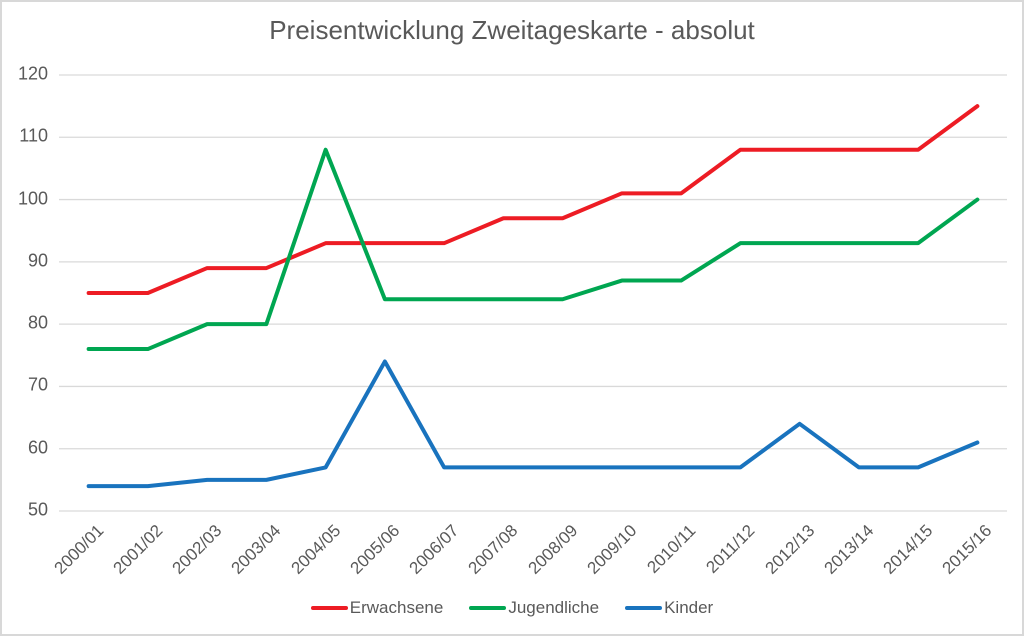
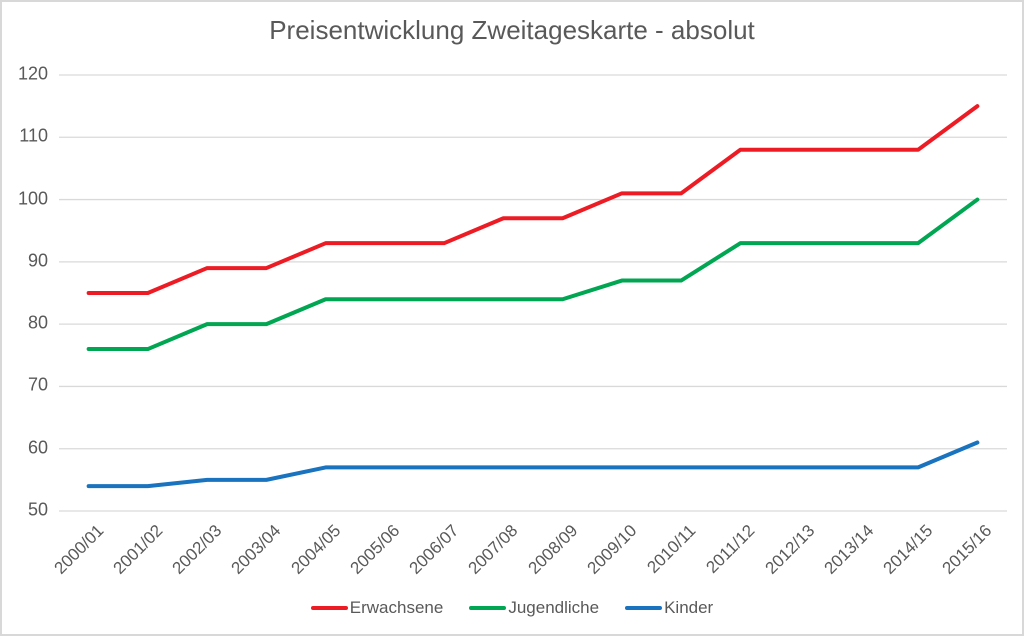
Jugendliche/2004/05: 108 -> 84
Kinder/2005/06: 74 -> 57
Kinder/2012/13: 64 -> 57
